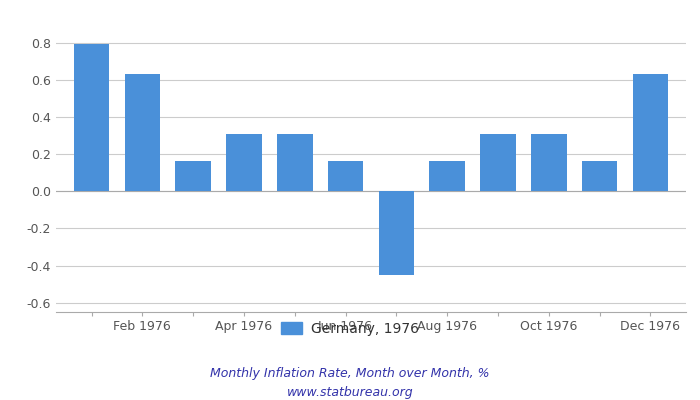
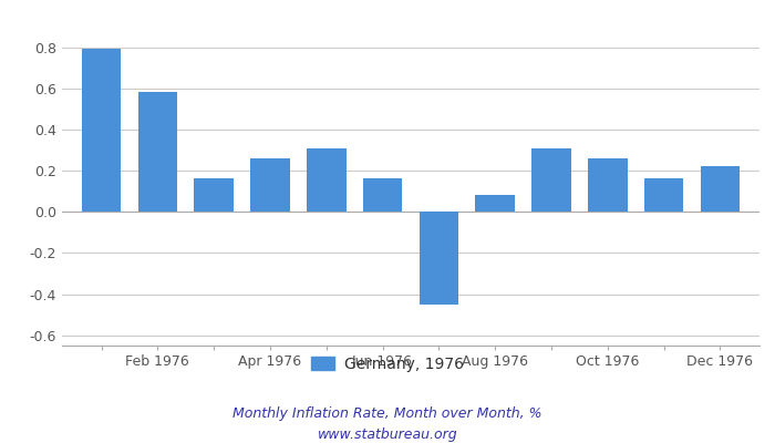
Feb 1976: 0.63 -> 0.58
Apr 1976: 0.31 -> 0.26
Aug 1976: 0.16 -> 0.08
Oct 1976: 0.31 -> 0.26
Dec 1976: 0.63 -> 0.22
